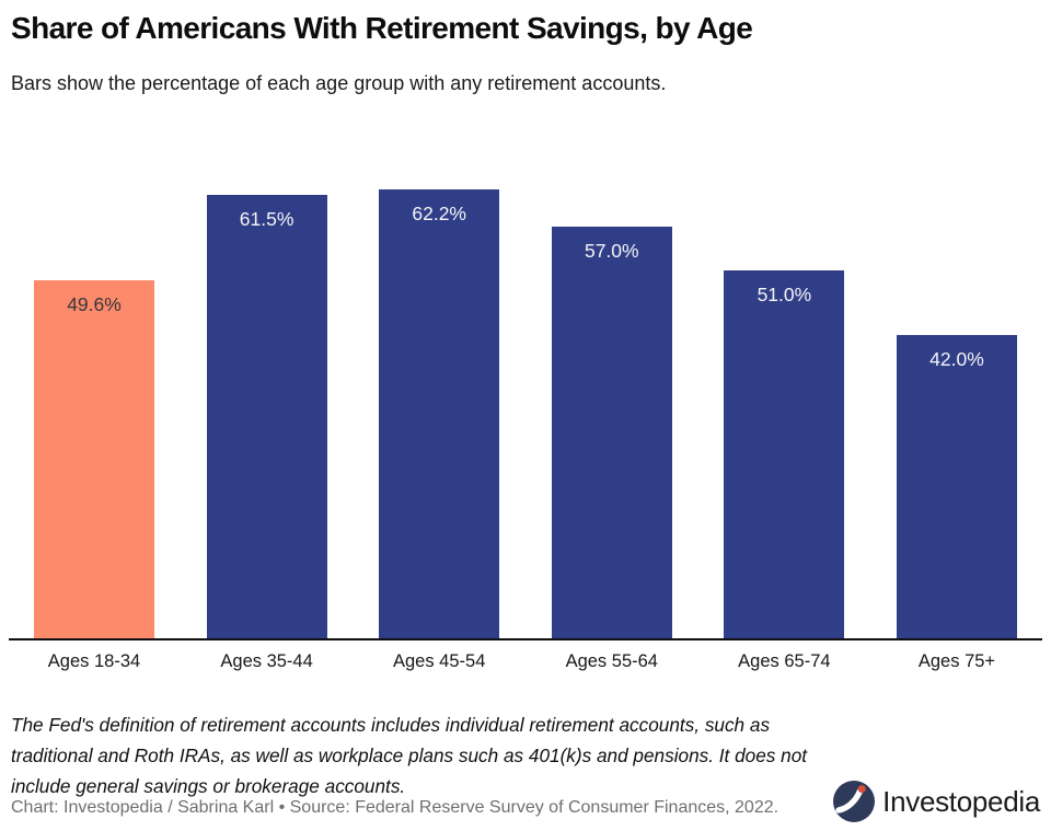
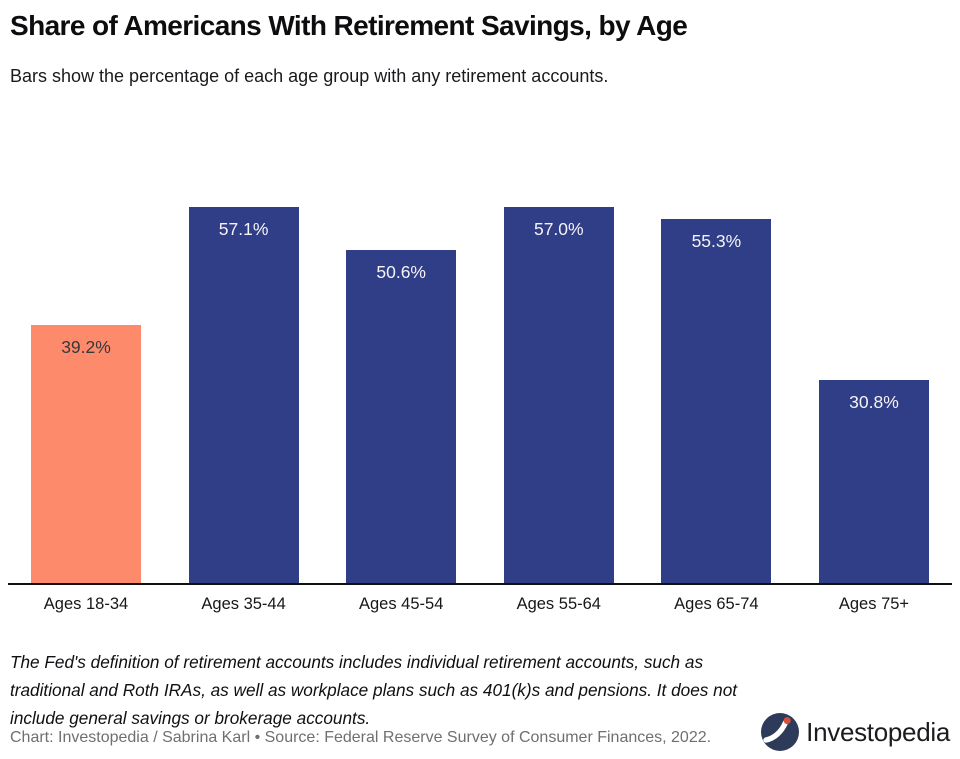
Ages 18-34: 49.6% -> 39.2%
Ages 35-44: 61.5% -> 57.1%
Ages 45-54: 62.2% -> 50.6%
Ages 65-74: 51.0% -> 55.3%
Ages 75+: 42.0% -> 30.8%
